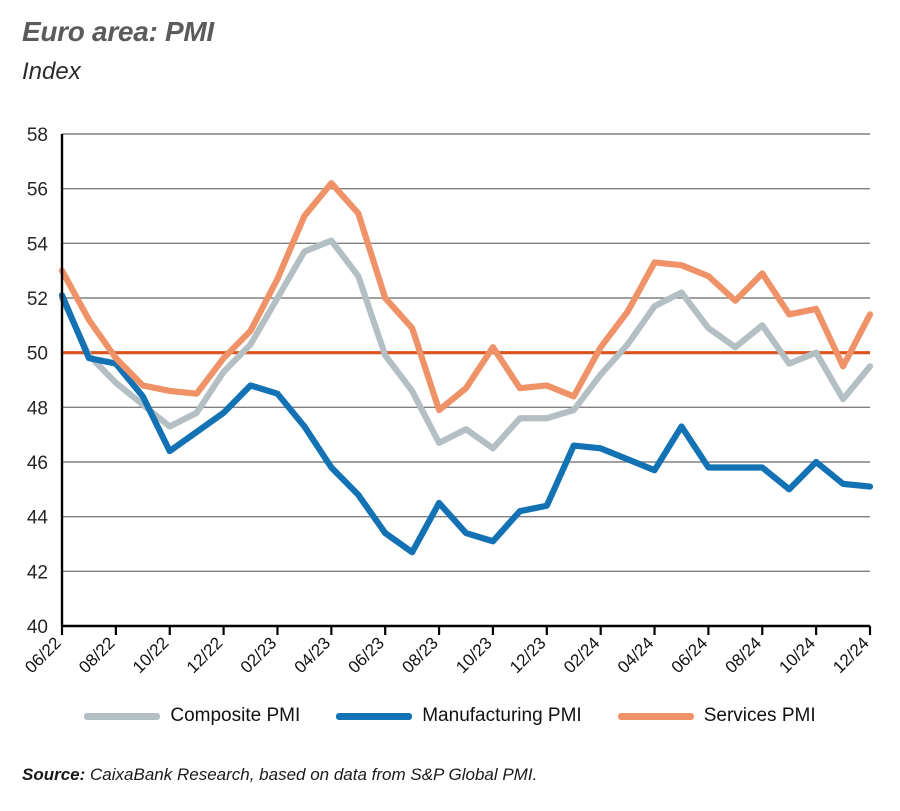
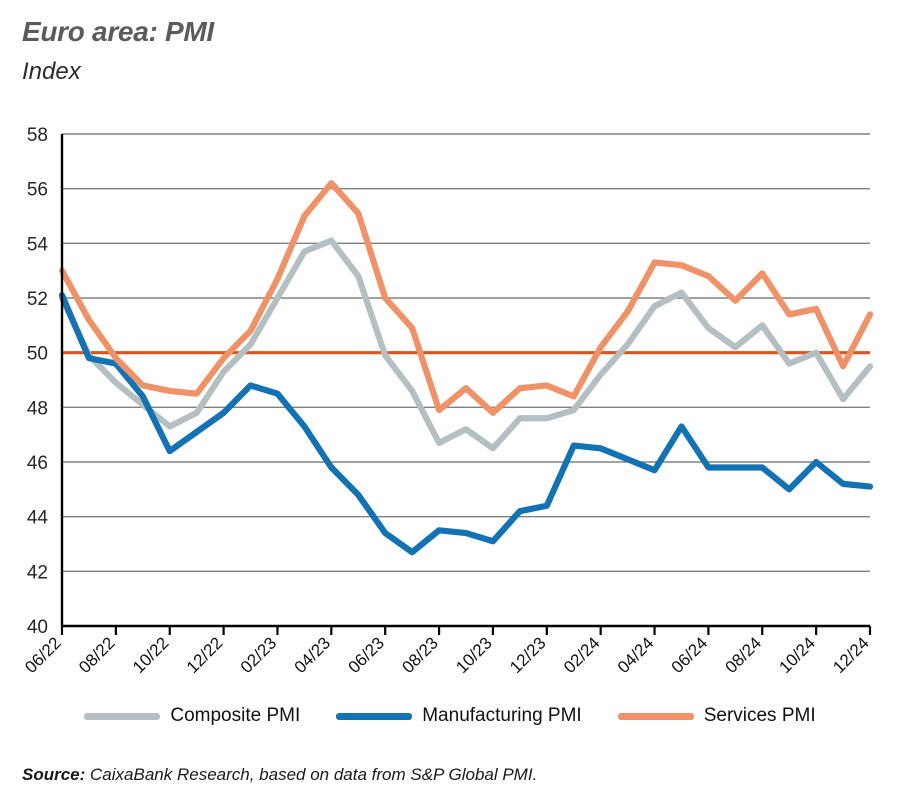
Manufacturing PMI/08/23: 44.5 -> 43.5
Services PMI/10/23: 50.2 -> 47.8
